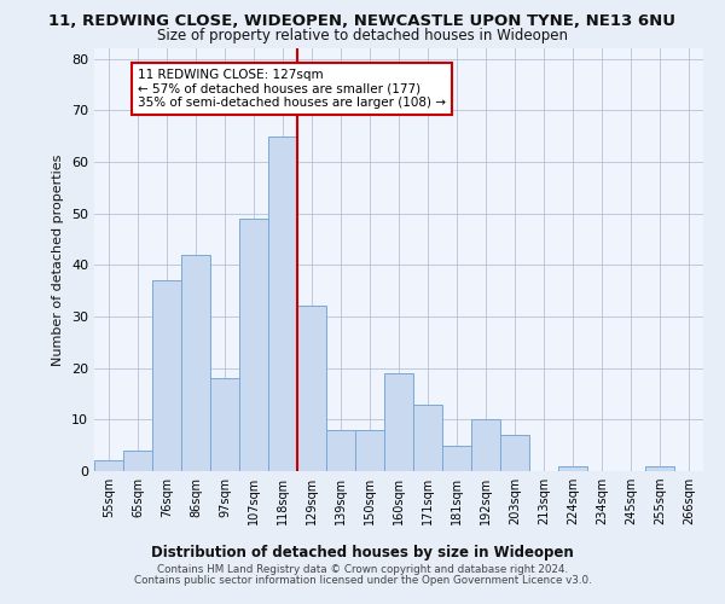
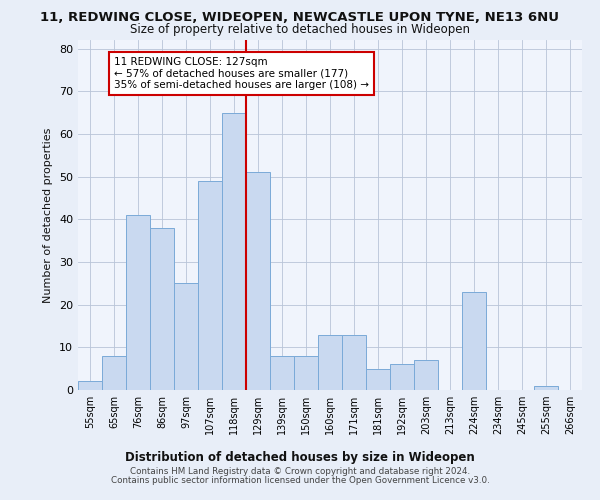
65sqm: 4 -> 8
76sqm: 37 -> 41
86sqm: 42 -> 38
97sqm: 18 -> 25
129sqm: 32 -> 51
160sqm: 19 -> 13
192sqm: 10 -> 6
224sqm: 1 -> 23
